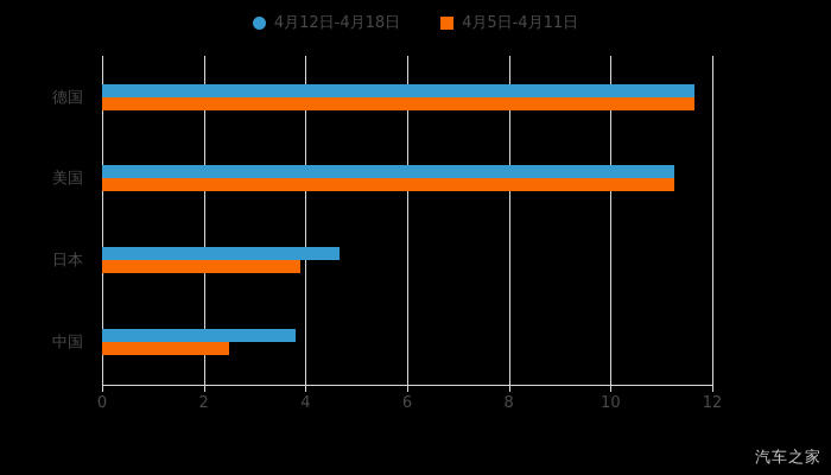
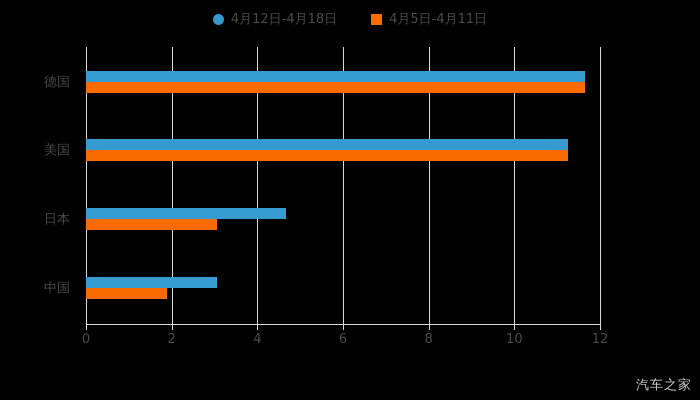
4月5日-4月11日/日本: 3.9 -> 3.0
4月12日-4月18日/中国: 3.8 -> 3.0
4月5日-4月11日/中国: 2.5 -> 1.9
